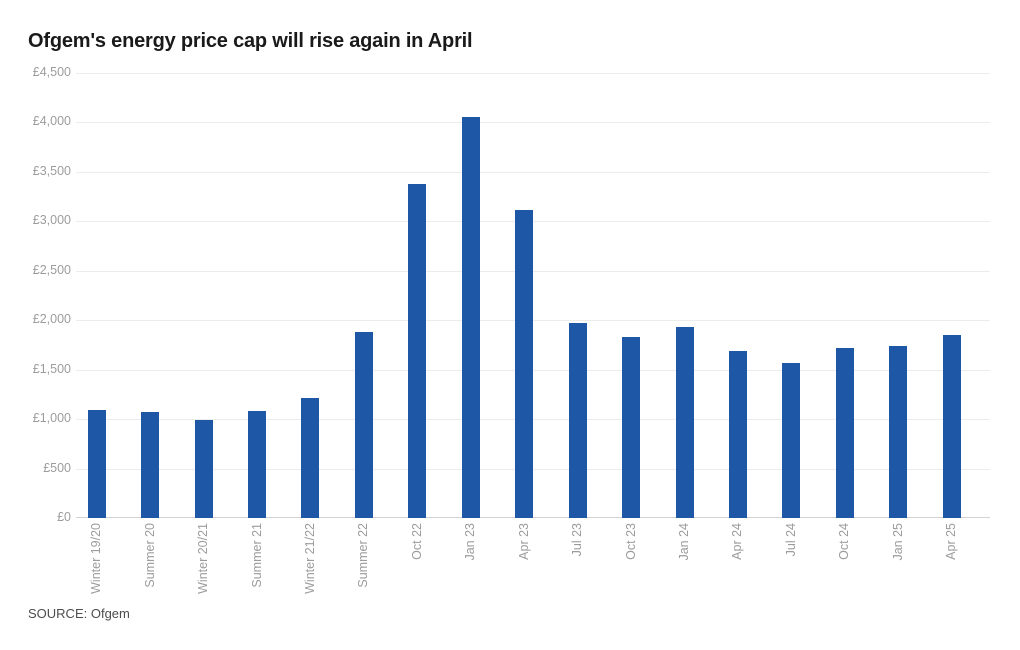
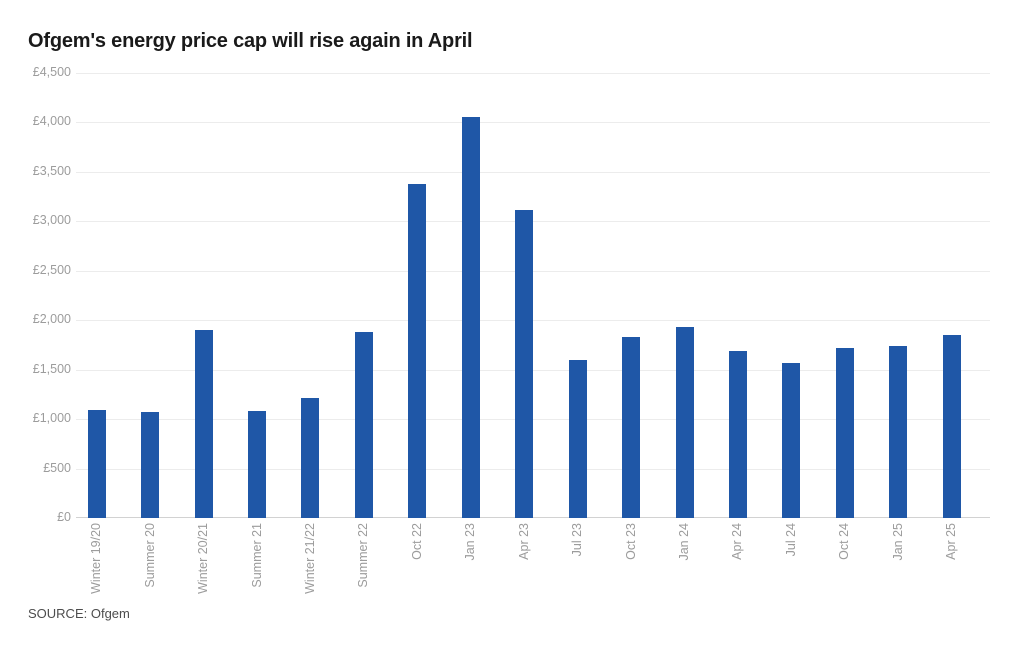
Winter 20/21: £1000 -> £1900
Jul 23: £2000 -> £1600
